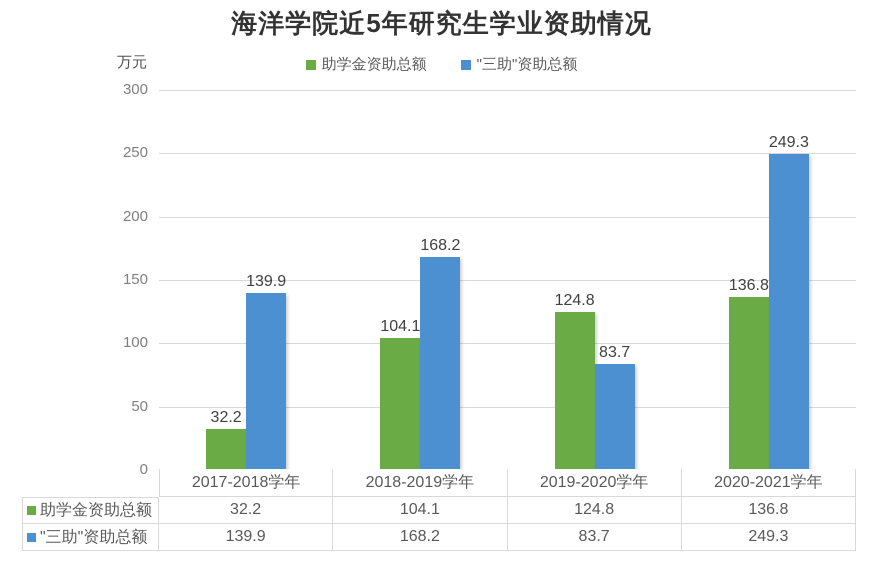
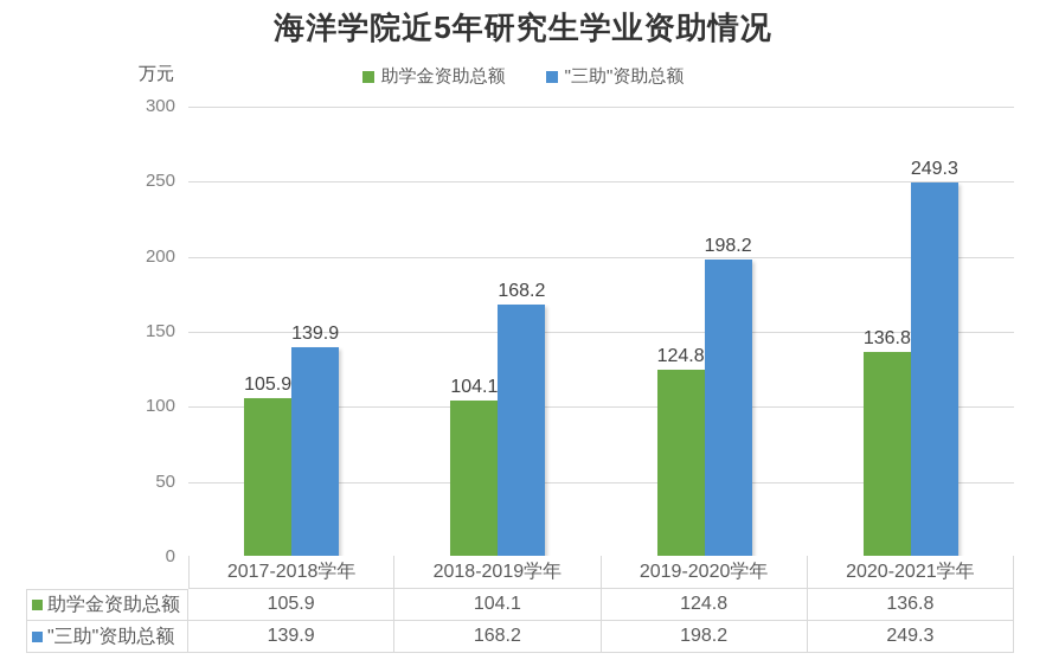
助学金资助总额/2017-2018学年: 32.2 -> 105.9
"三助"资助总额/2019-2020学年: 83.7 -> 198.2
